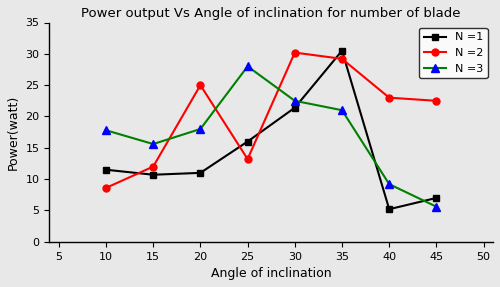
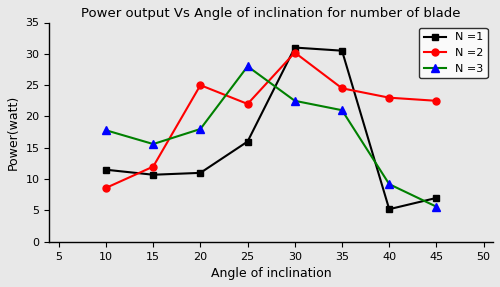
N =2/25: 13.2 -> 22.0
N =1/30: 21.4 -> 31.0
N =2/35: 29.2 -> 24.5
